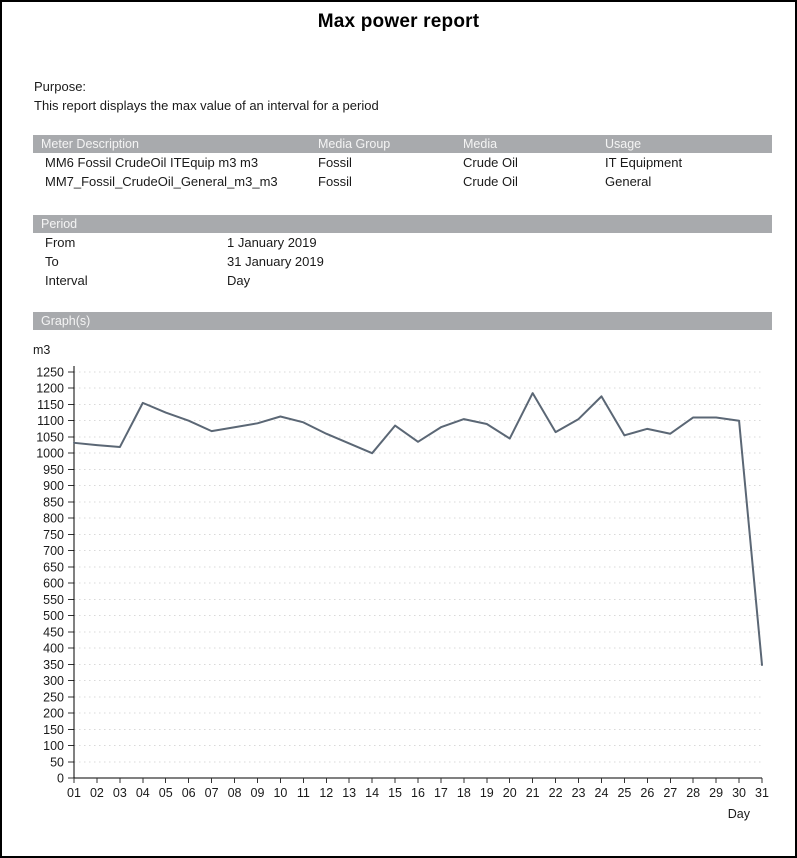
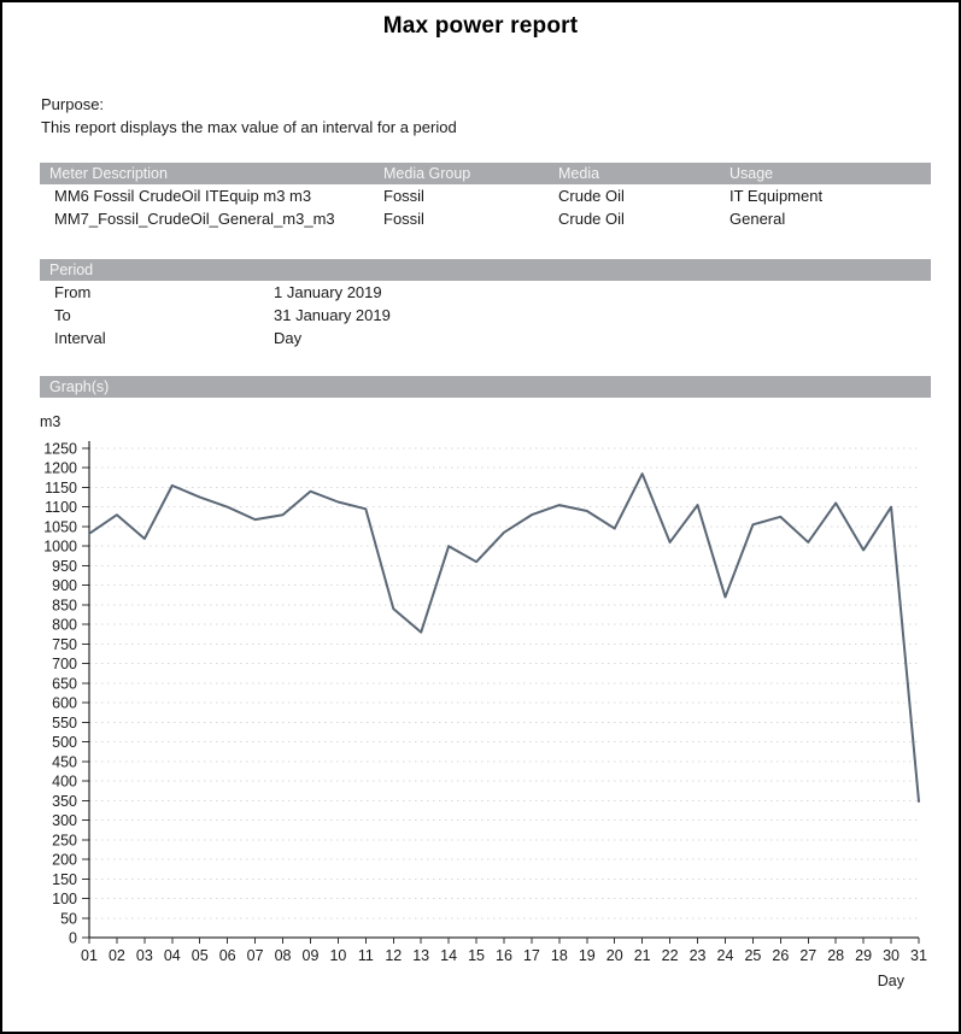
02: 1020 -> 1080
09: 1090 -> 1140
12: 1060 -> 840
13: 1030 -> 780
15: 1080 -> 960
22: 1060 -> 1010
24: 1180 -> 870
27: 1060 -> 1010
29: 1110 -> 990
